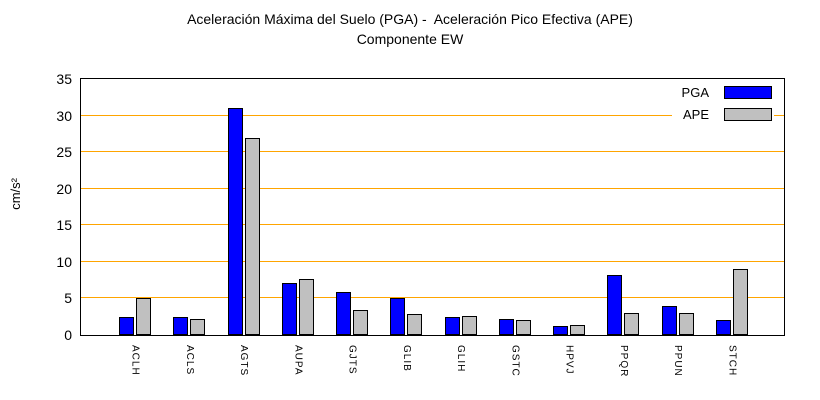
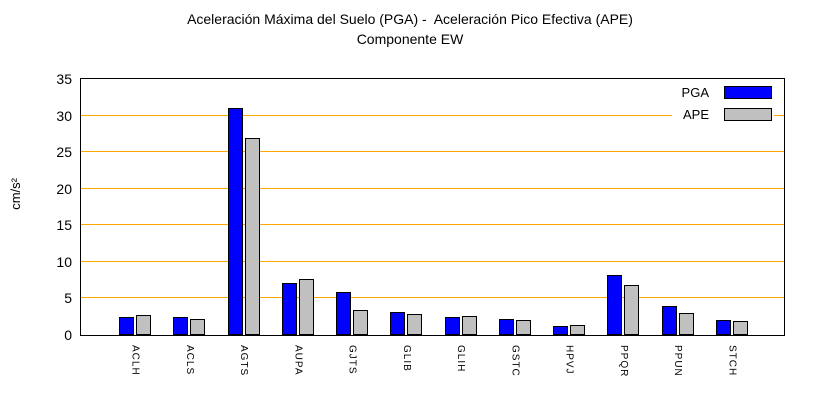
APE/ACLH: 5 -> 3
PGA/GLIB: 5 -> 3
APE/PPQR: 3 -> 7
APE/STCH: 9 -> 2
